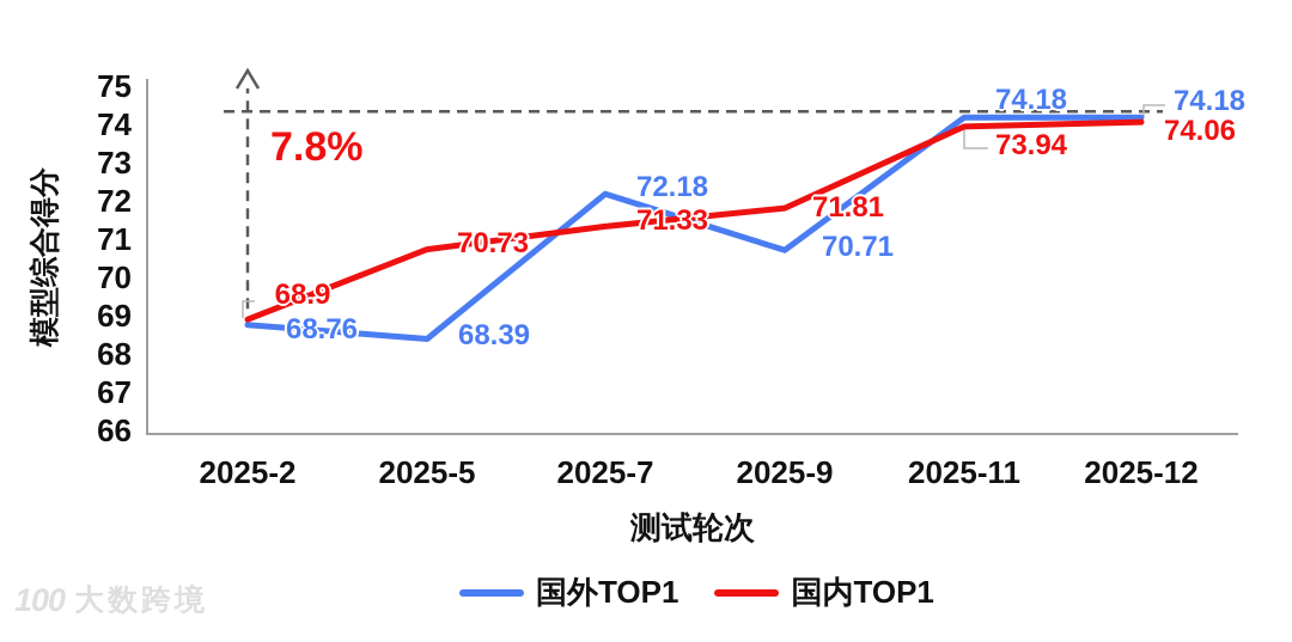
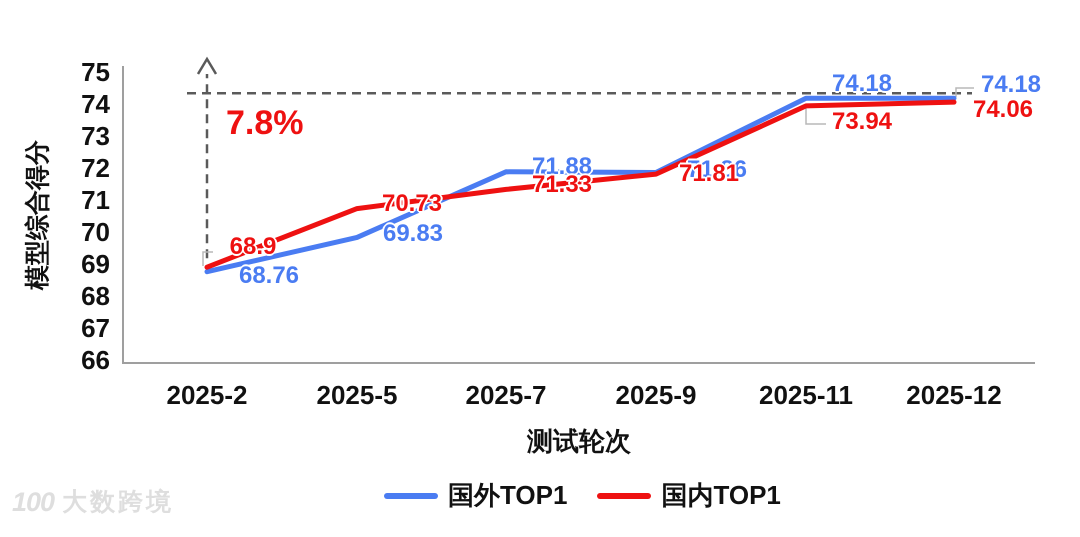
国外TOP1/2025-5: 68.39 -> 69.83
国外TOP1/2025-7: 72.18 -> 71.88
国外TOP1/2025-9: 70.71 -> 71.86
